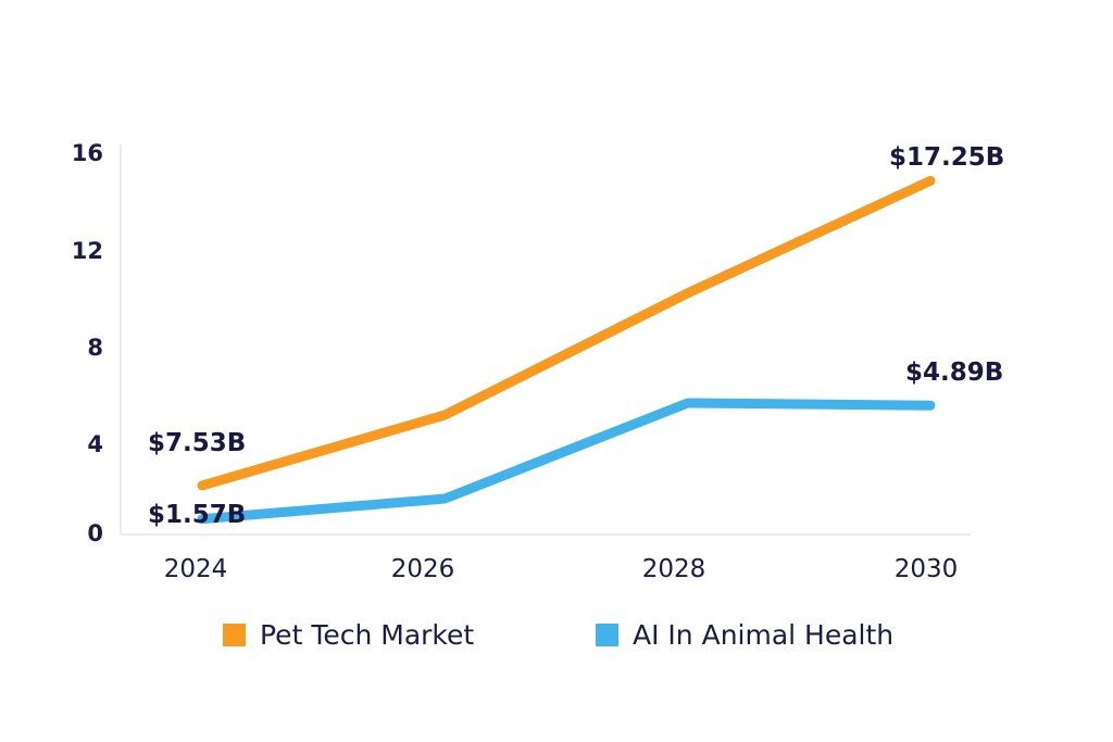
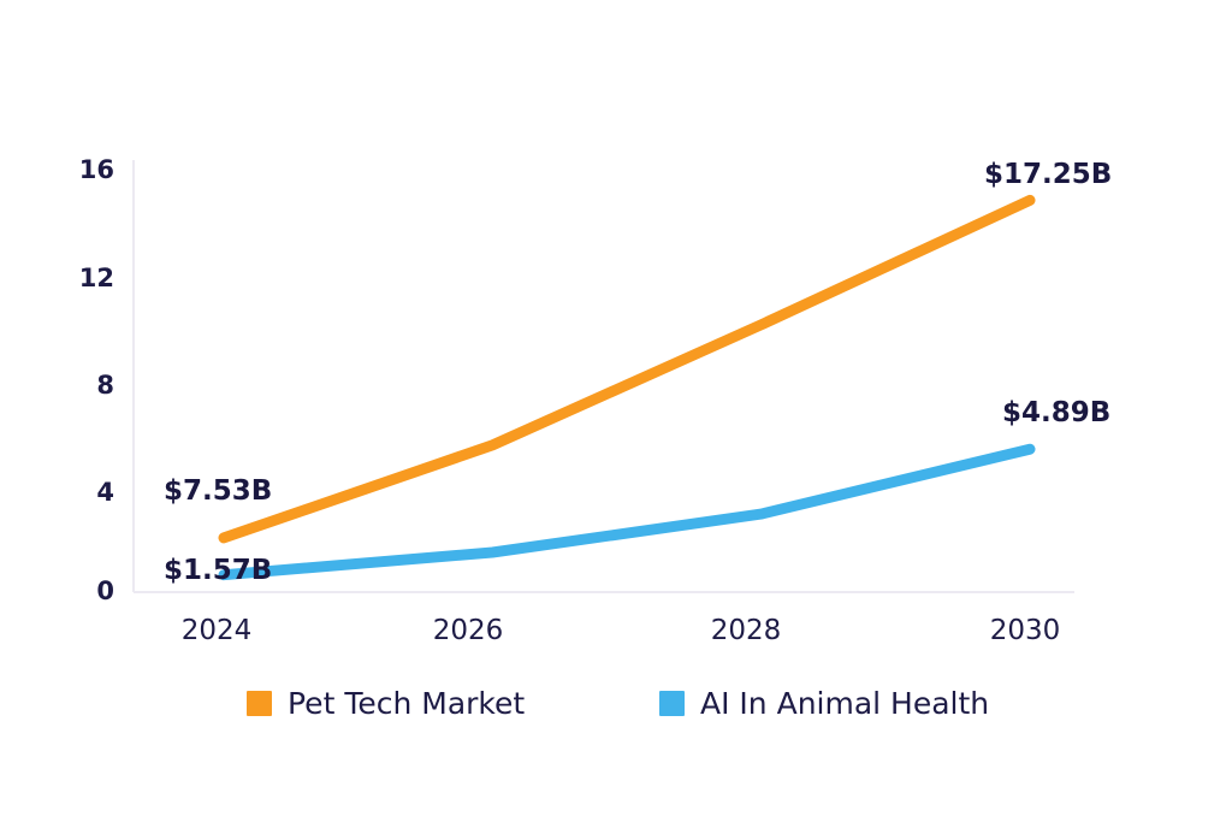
Pet Tech Market/2026: 5.0 -> 5.5
AI In Animal Health/2028: 5.5 -> 3.0
